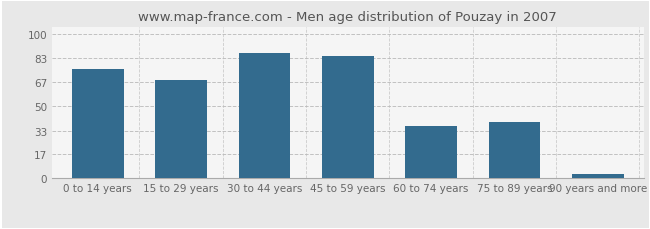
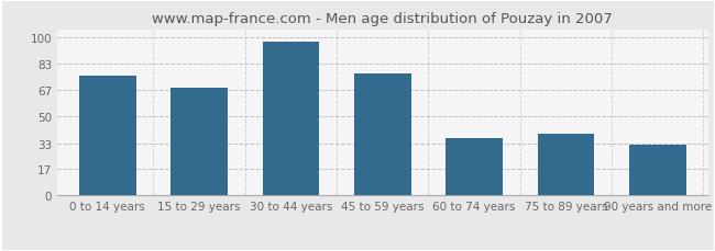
30 to 44 years: 87 -> 97
45 to 59 years: 85 -> 77
90 years and more: 3 -> 32
